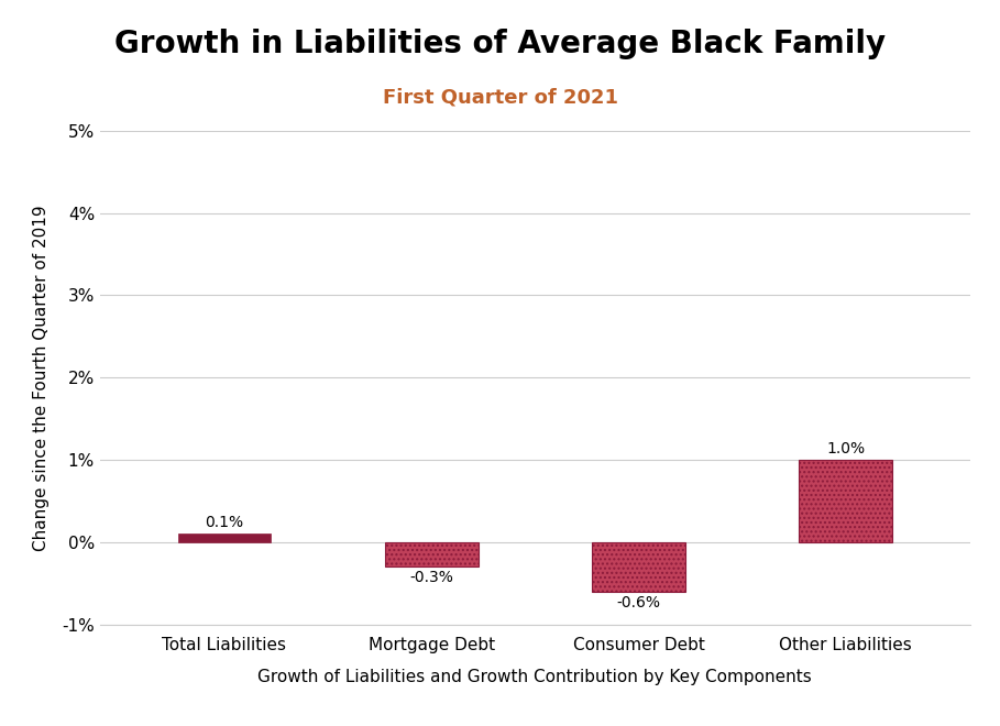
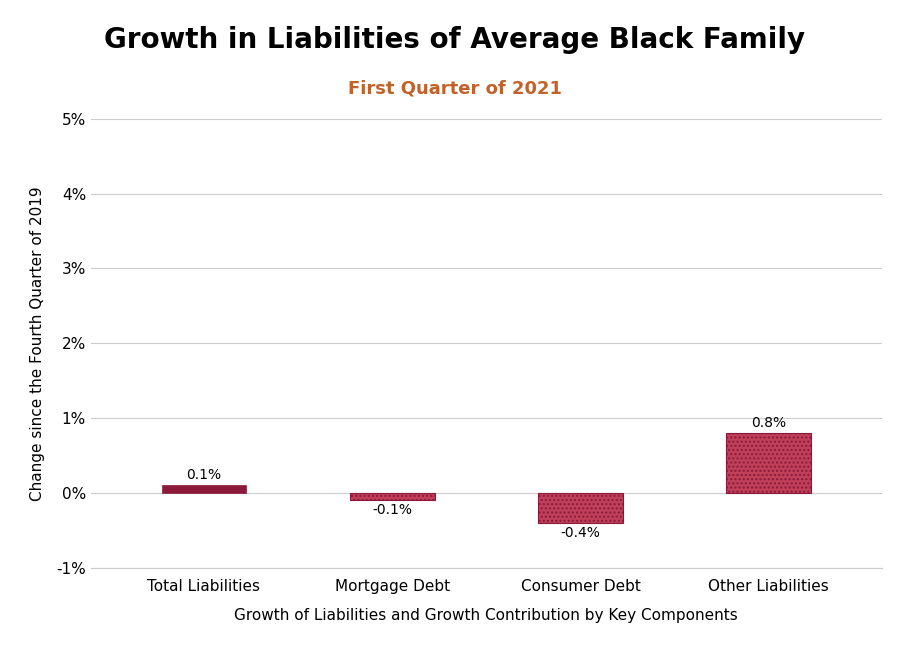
Mortgage Debt: -0.3% -> -0.1%
Consumer Debt: -0.6% -> -0.4%
Other Liabilities: 1.0% -> 0.8%
